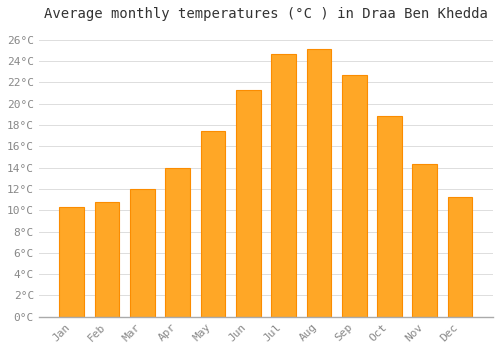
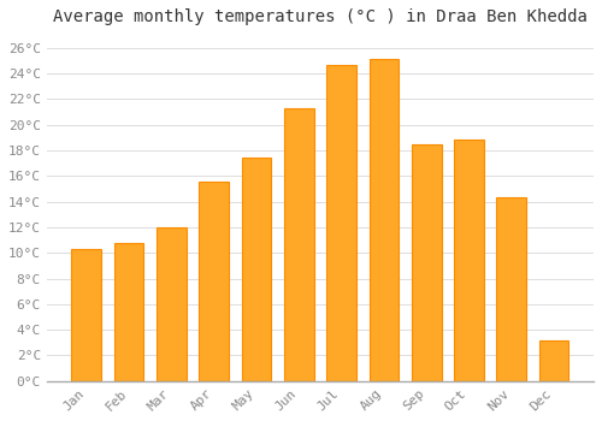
Apr: 14.0°C -> 15.6°C
Sep: 22.7°C -> 18.5°C
Dec: 11.2°C -> 3.2°C
